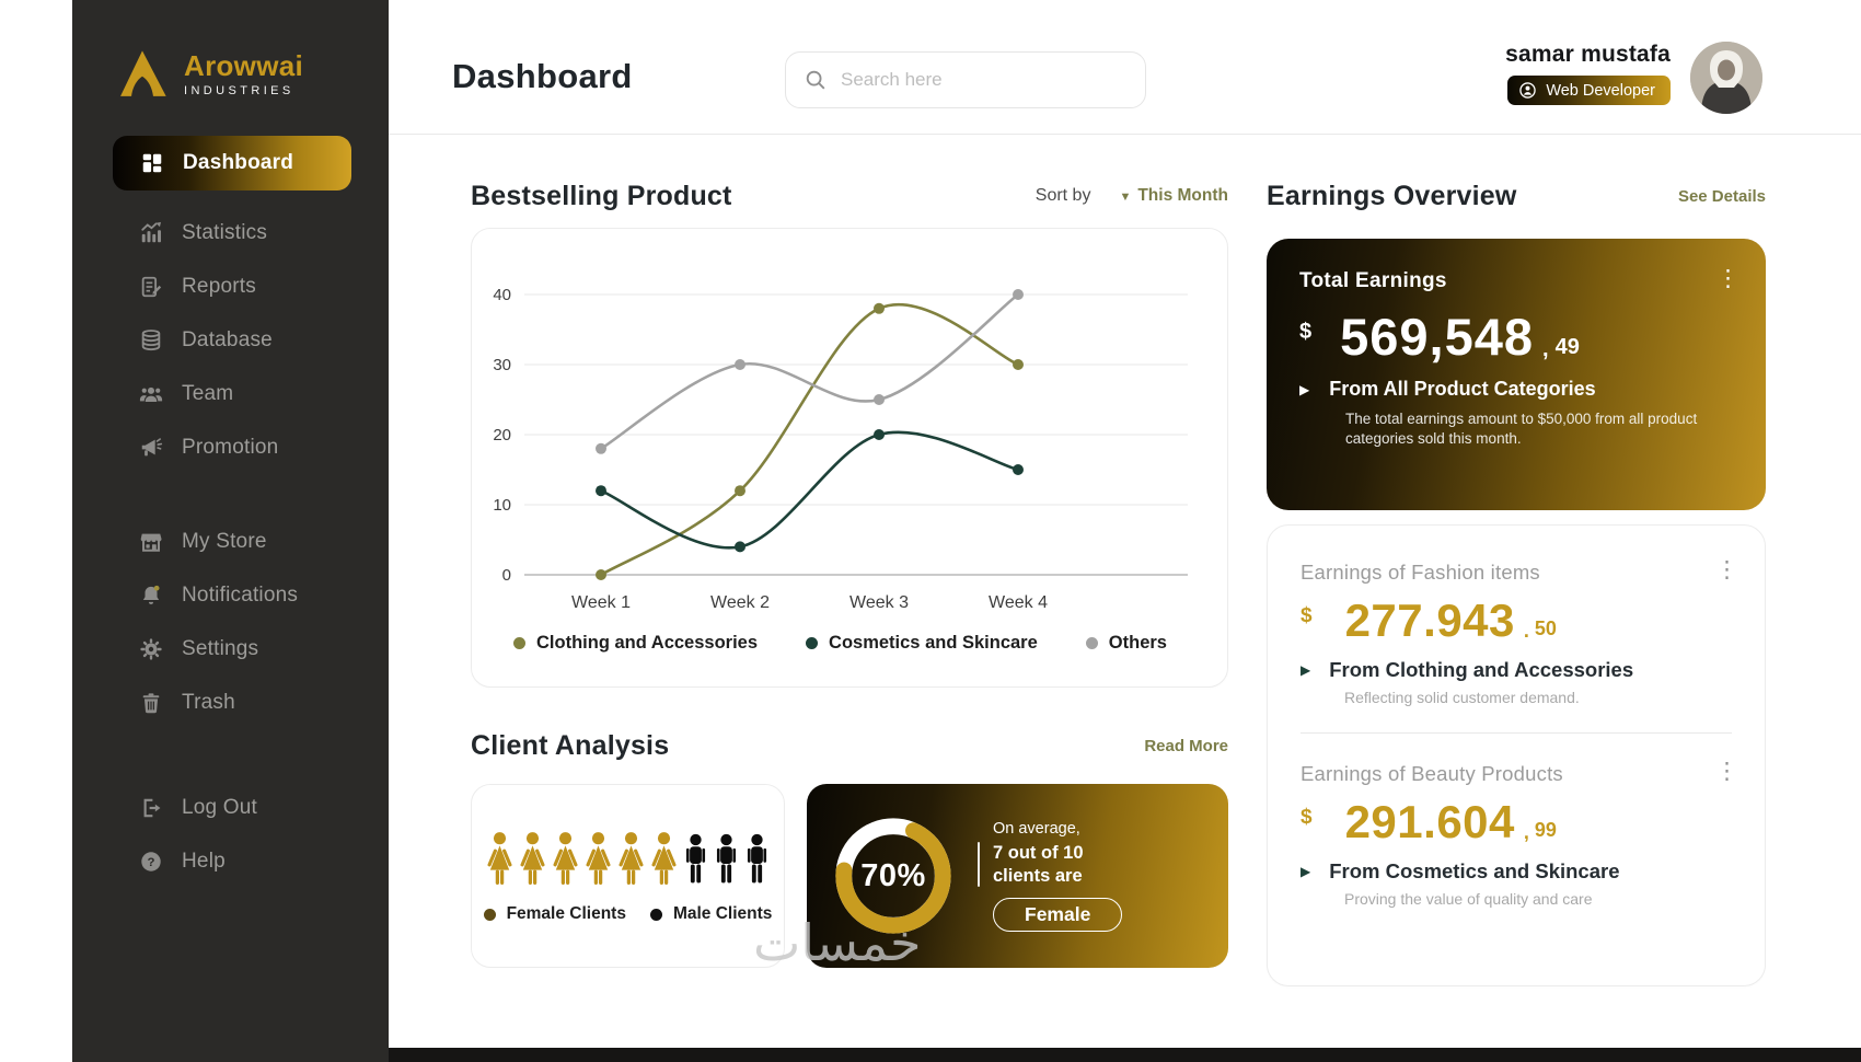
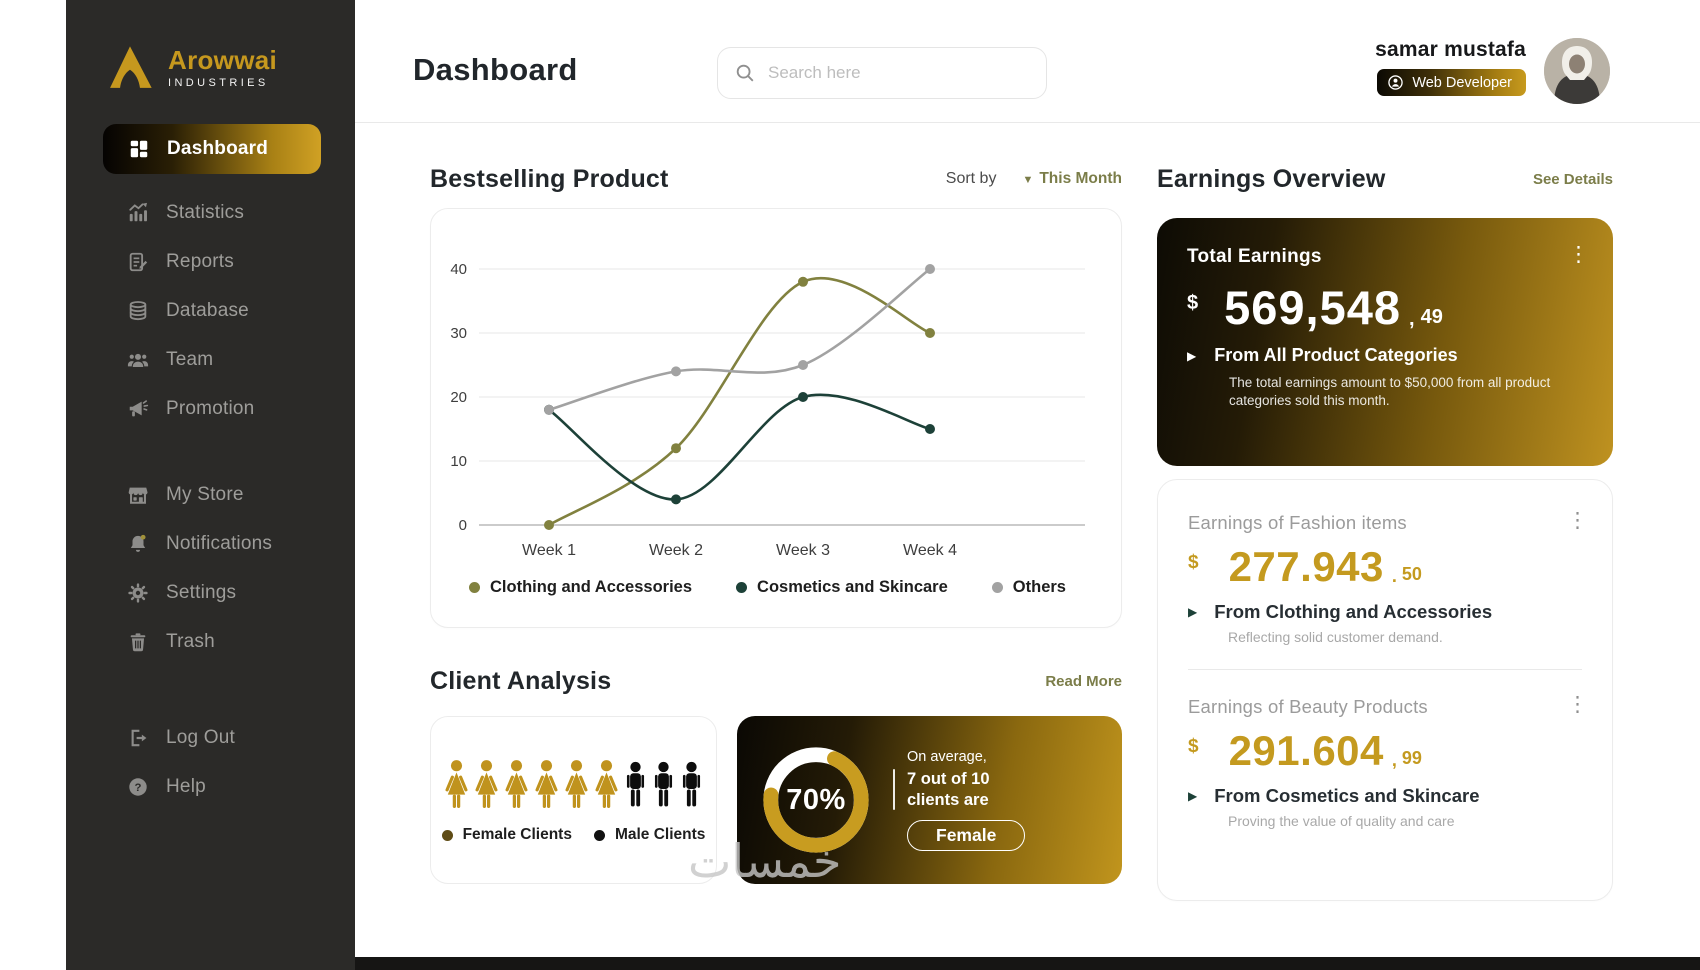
Cosmetics and Skincare/Week 1: 12 -> 18
Others/Week 2: 30 -> 24
